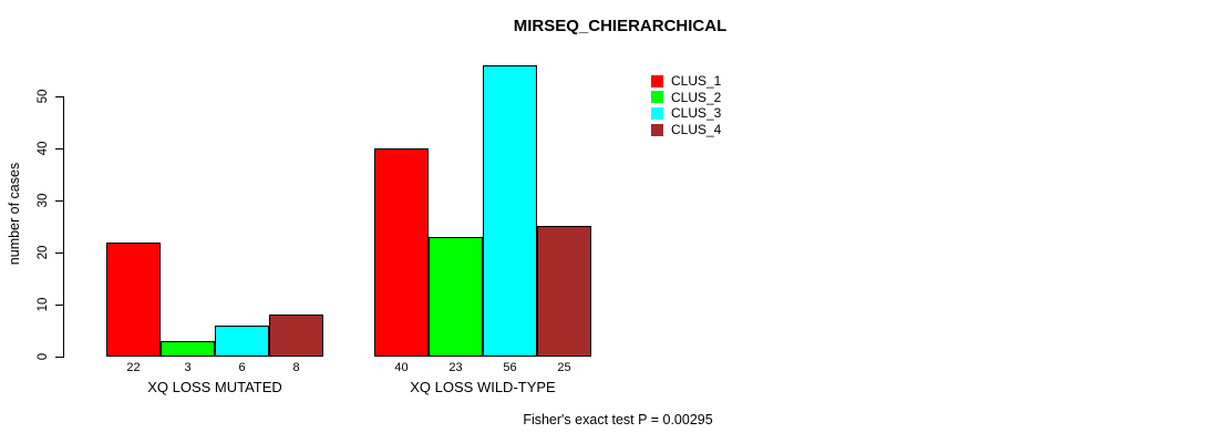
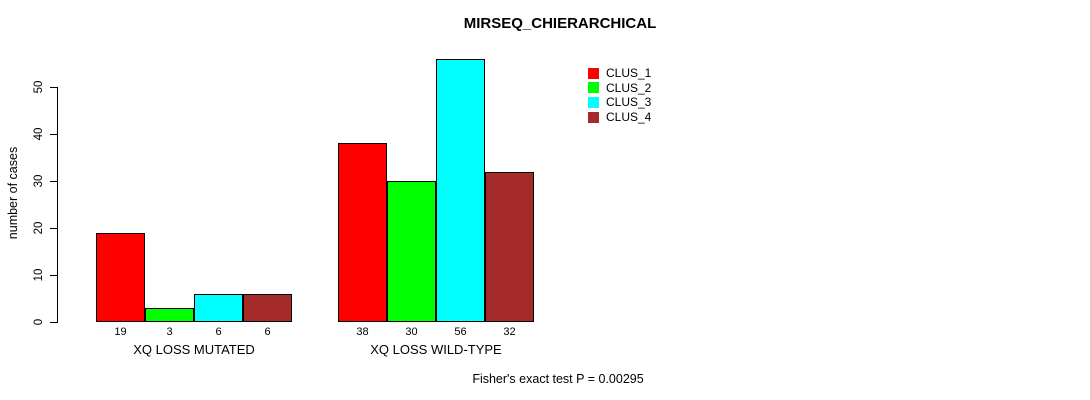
CLUS_1/XQ LOSS MUTATED: 22 -> 19
CLUS_4/XQ LOSS MUTATED: 8 -> 6
CLUS_1/XQ LOSS WILD-TYPE: 40 -> 38
CLUS_2/XQ LOSS WILD-TYPE: 23 -> 30
CLUS_4/XQ LOSS WILD-TYPE: 25 -> 32
